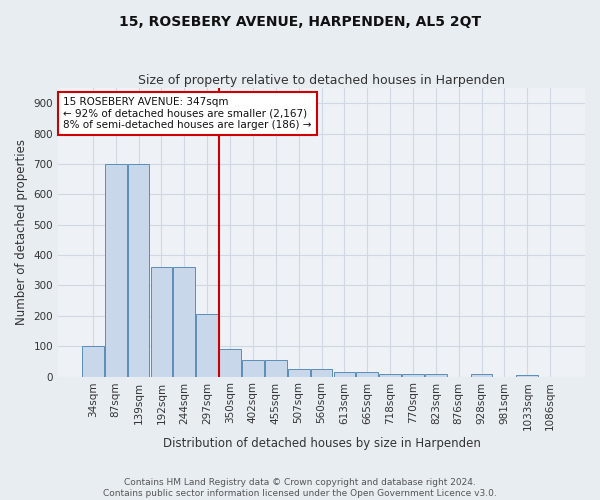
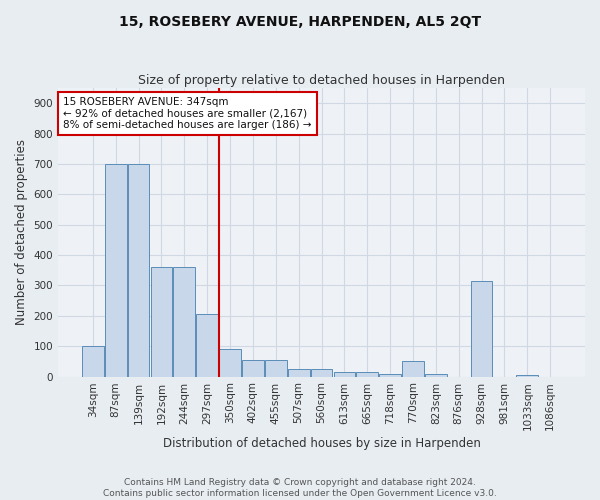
770sqm: 10 -> 50
928sqm: 7 -> 315
